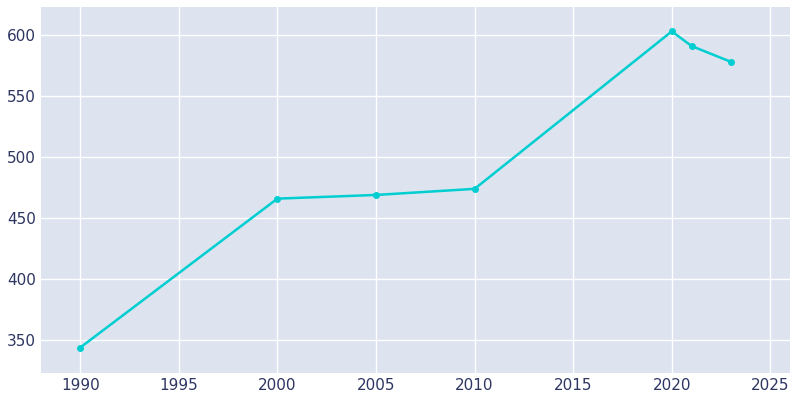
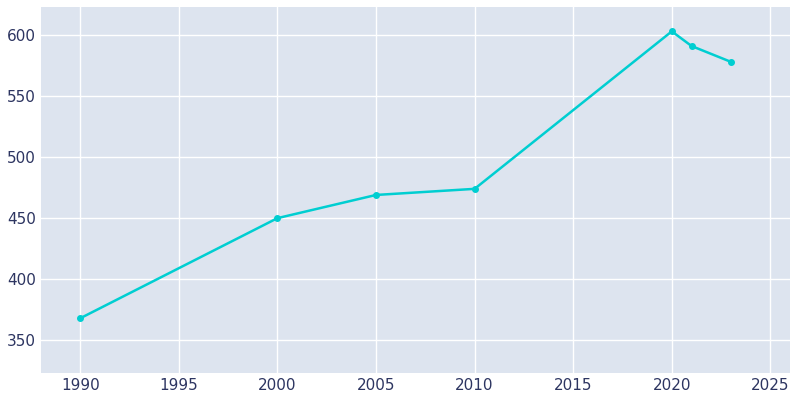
1990: 344 -> 368
2000: 466 -> 450
